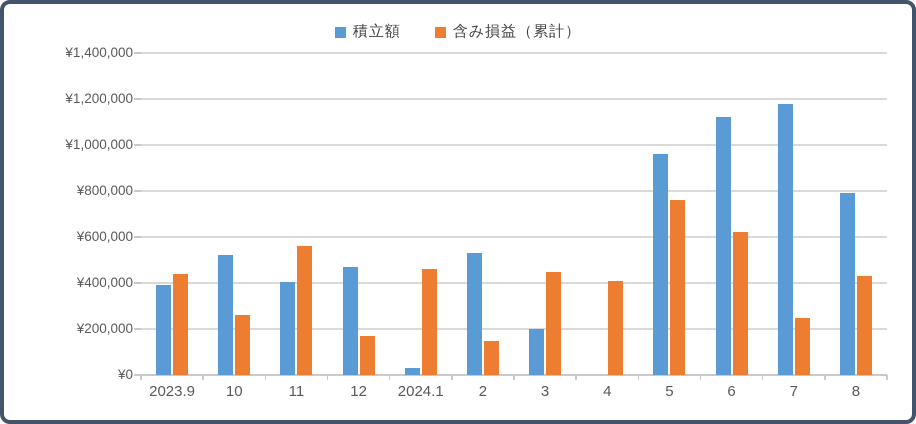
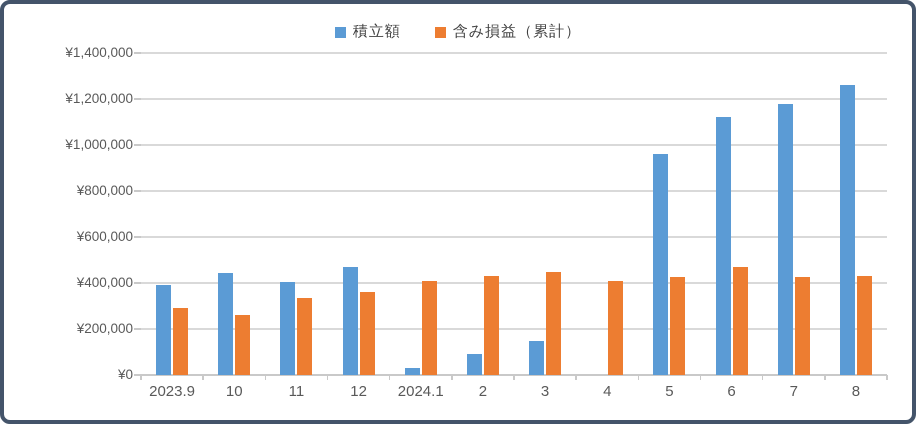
含み損益（累計）/2023.9: ¥440000 -> ¥290000
積立額/10: ¥520000 -> ¥440000
含み損益（累計）/11: ¥560000 -> ¥340000
含み損益（累計）/12: ¥170000 -> ¥360000
含み損益（累計）/2024.1: ¥460000 -> ¥410000
積立額/2: ¥530000 -> ¥90000
含み損益（累計）/2: ¥150000 -> ¥430000
積立額/3: ¥200000 -> ¥150000
含み損益（累計）/5: ¥760000 -> ¥420000
含み損益（累計）/6: ¥620000 -> ¥470000
含み損益（累計）/7: ¥250000 -> ¥420000
積立額/8: ¥790000 -> ¥1260000
